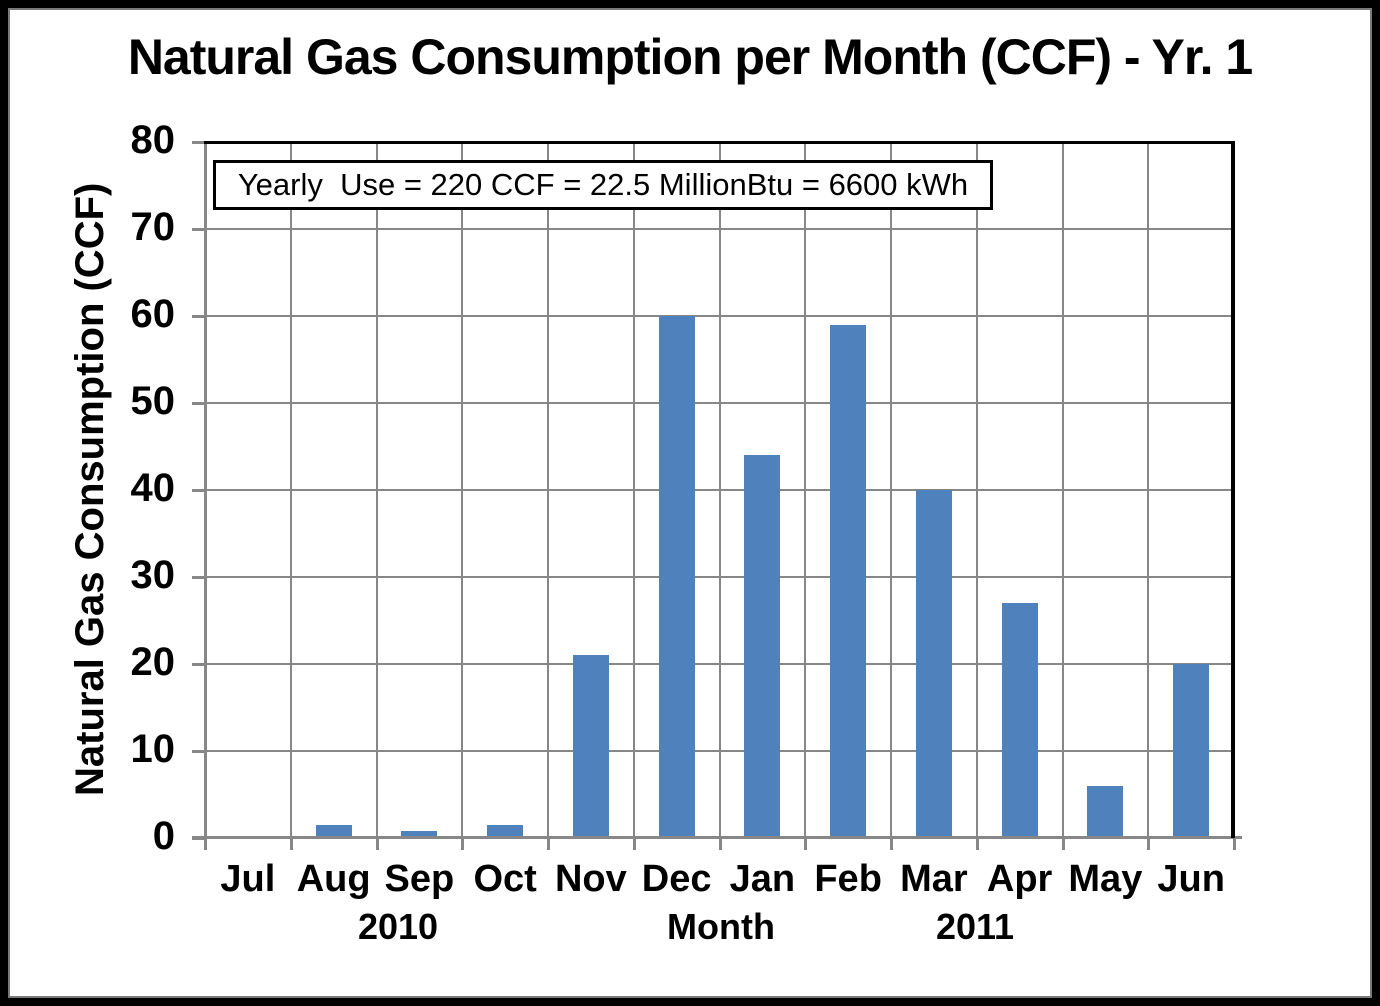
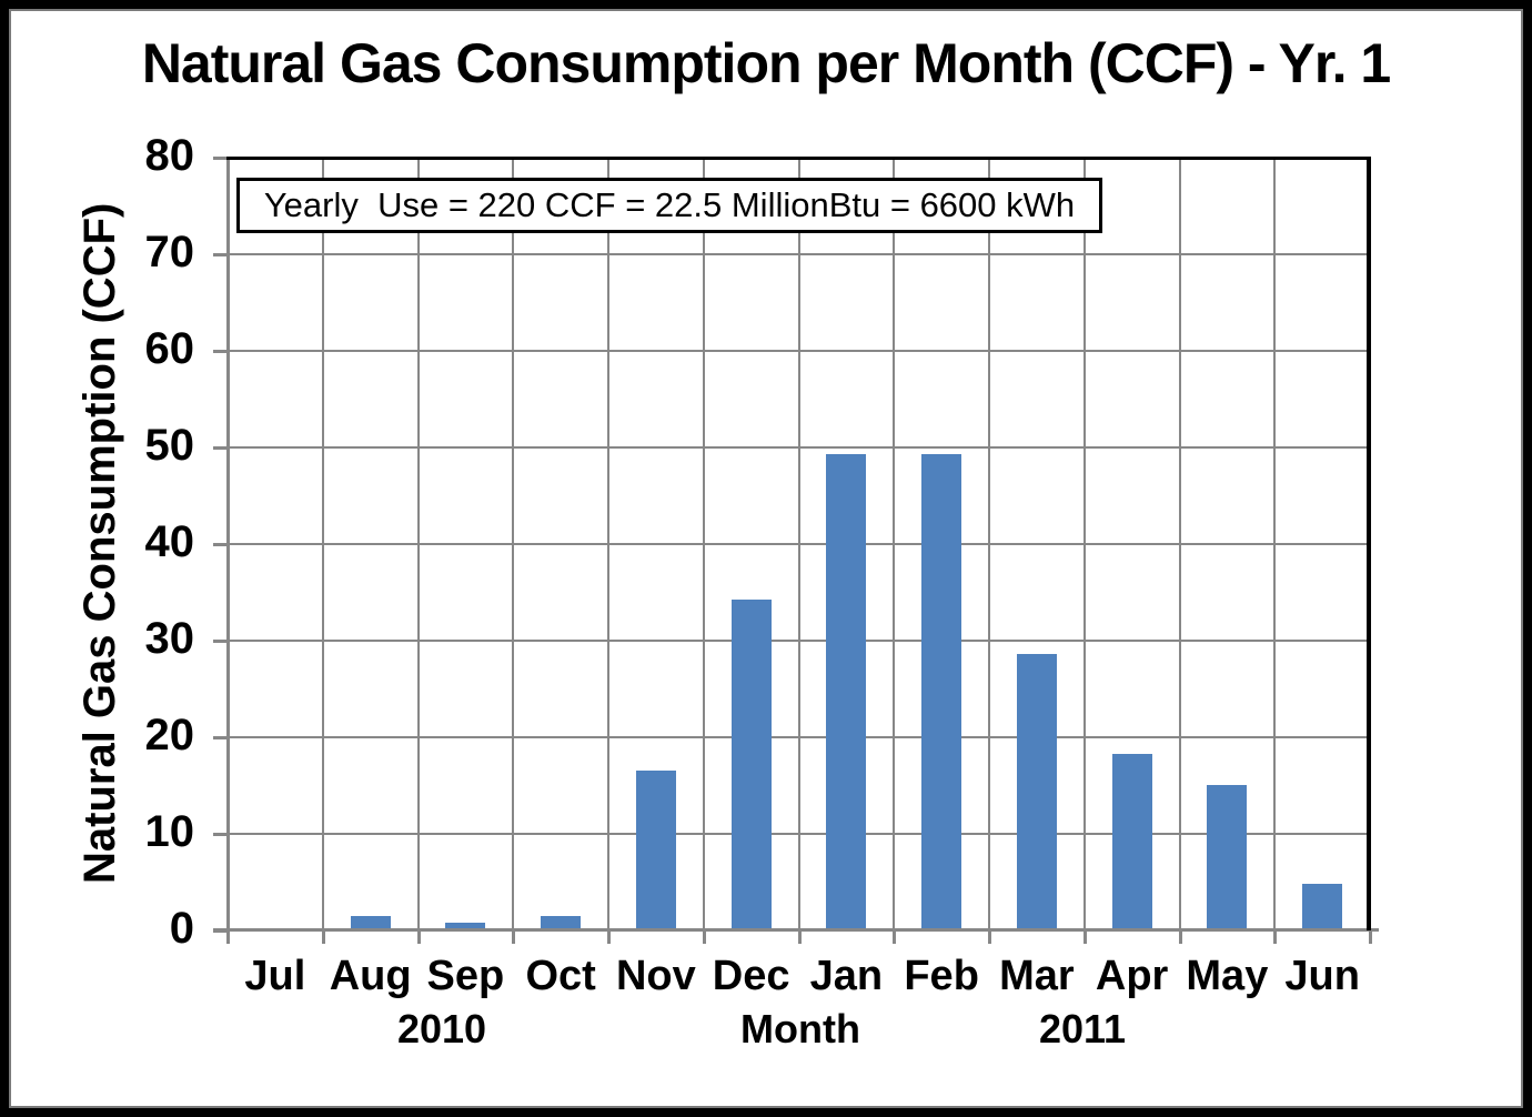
Nov: 21 -> 17
Dec: 60 -> 34
Jan: 44 -> 49
Feb: 59 -> 49
Mar: 40 -> 29
Apr: 27 -> 18
May: 6 -> 15
Jun: 20 -> 5
